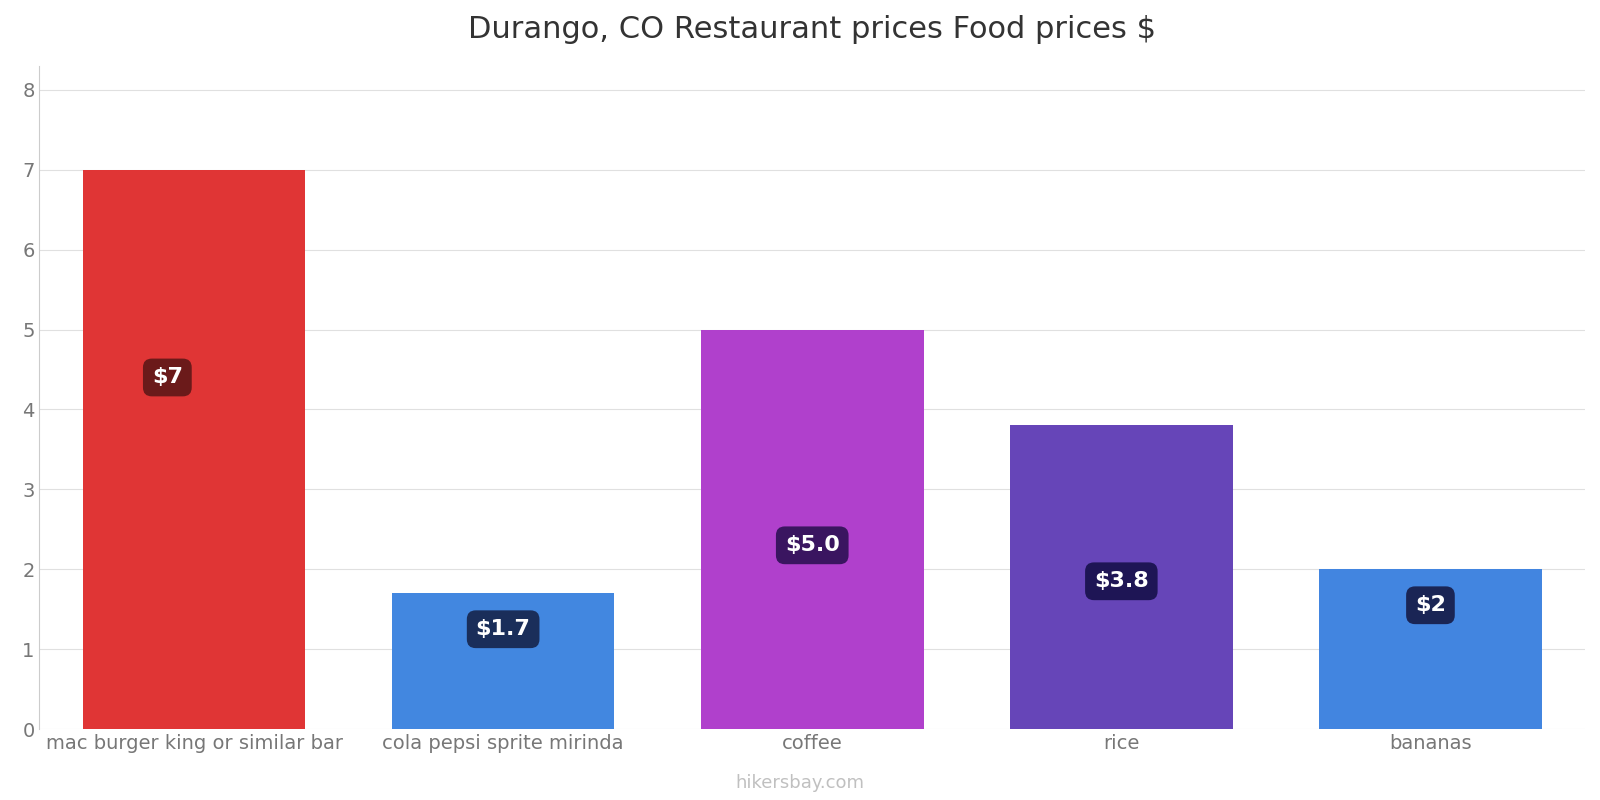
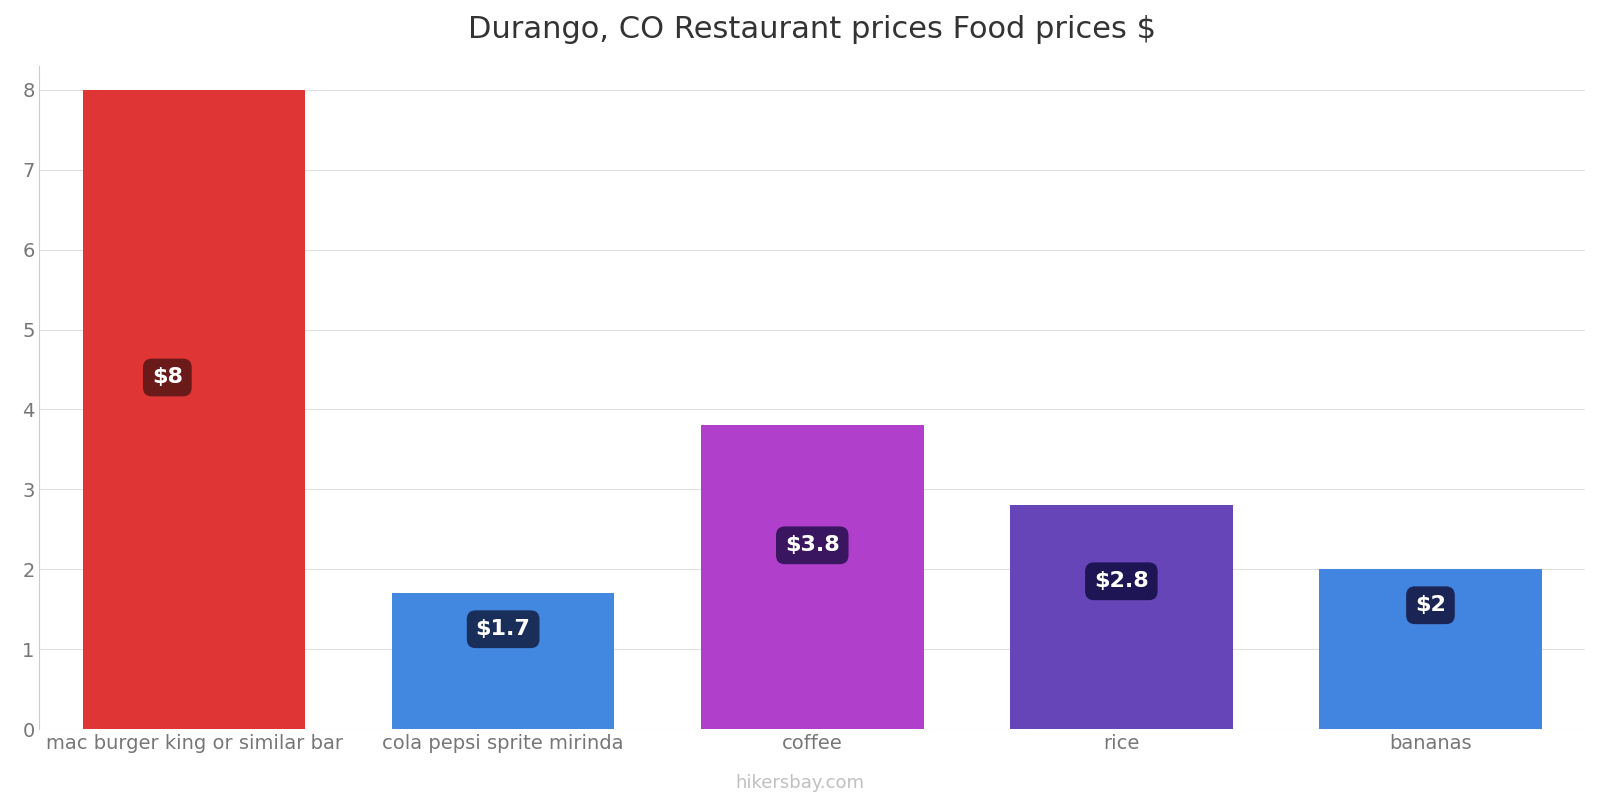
mac burger king or similar bar: $7 -> $8
coffee: $5.0 -> $3.8
rice: $3.8 -> $2.8
